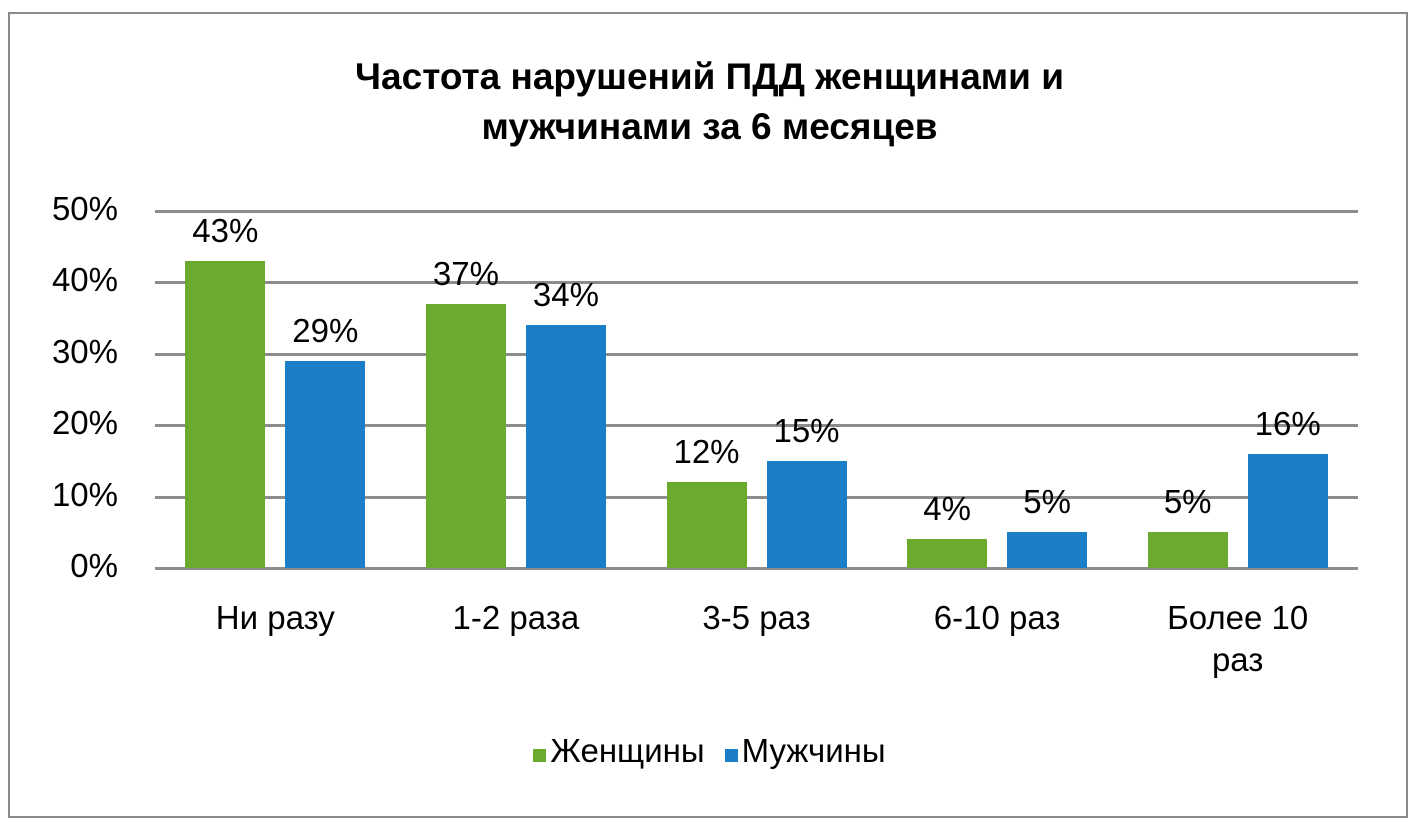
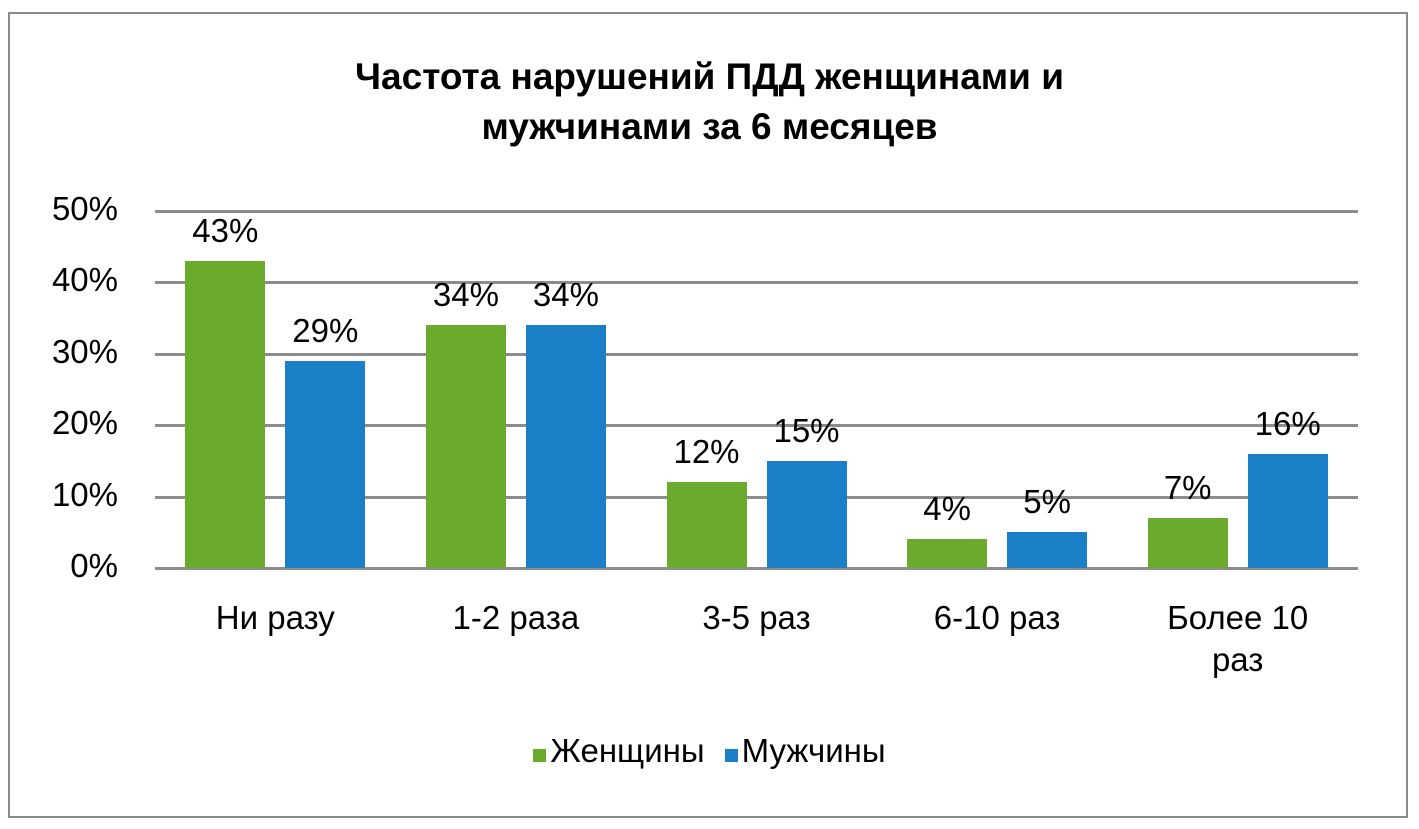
Женщины/1-2 раза: 37% -> 34%
Женщины/Более 10 раз: 5% -> 7%
